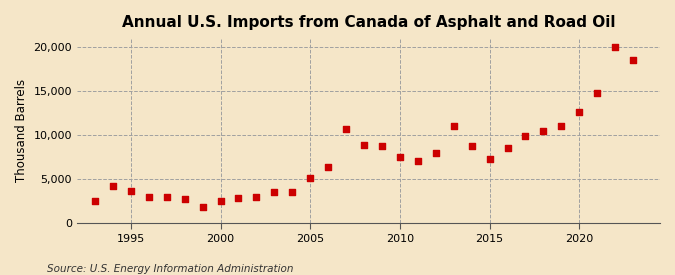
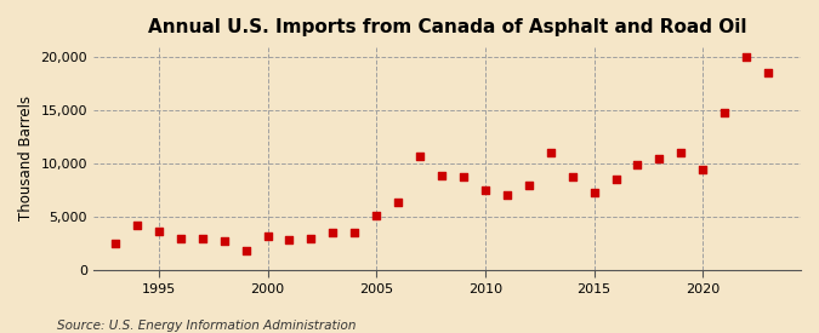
2000: 2,500 -> 3,200
2020: 12,600 -> 9,400
